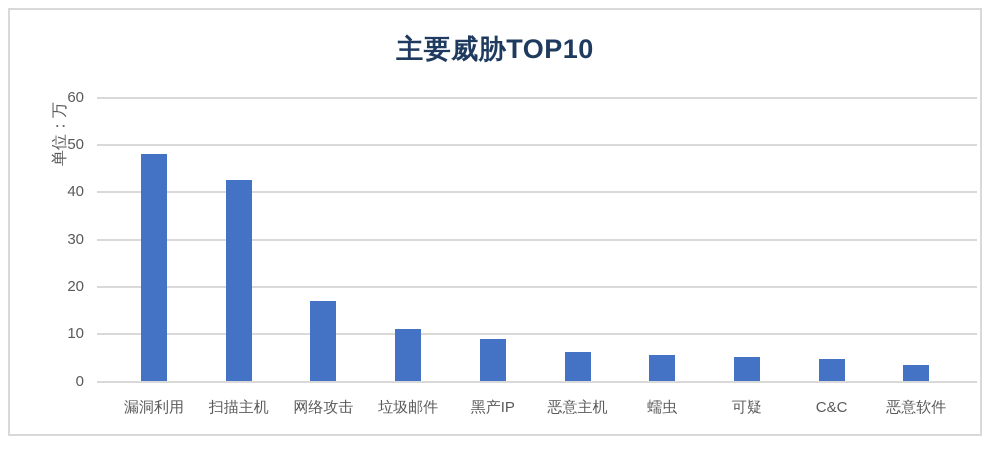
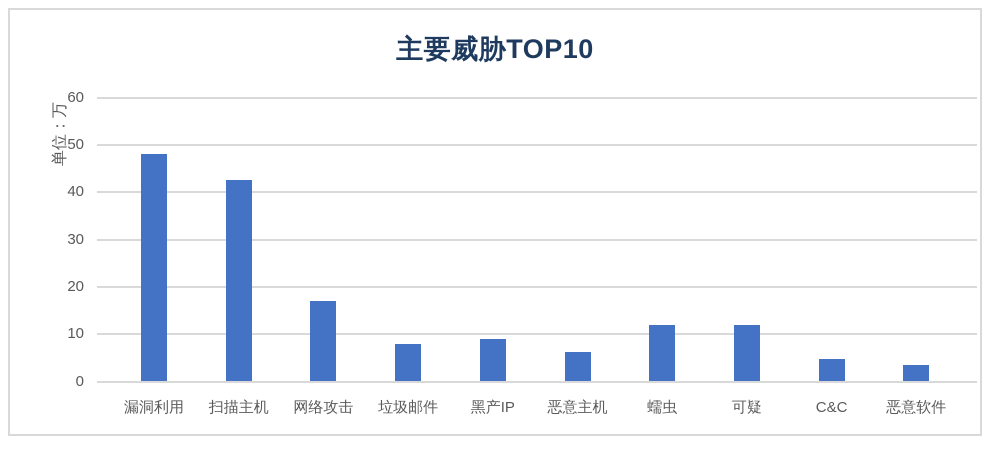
垃圾邮件: 11 -> 8
蠕虫: 6 -> 12
可疑: 5 -> 12
